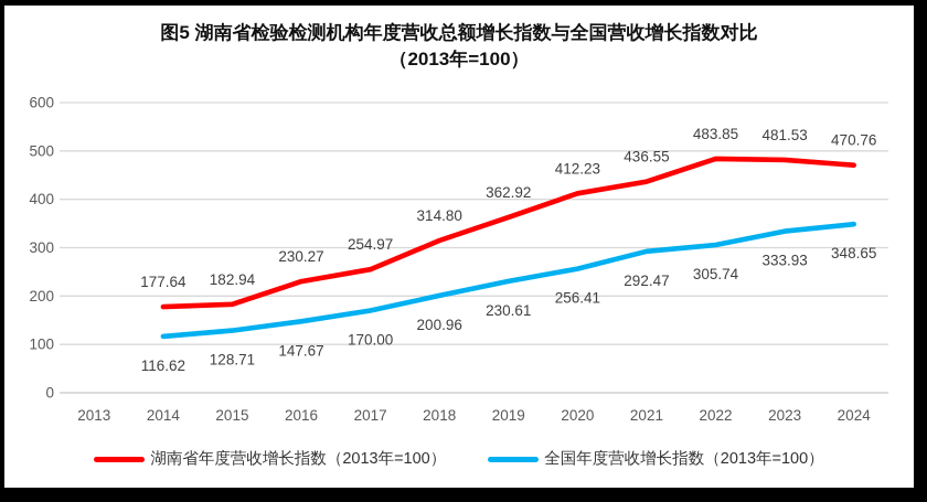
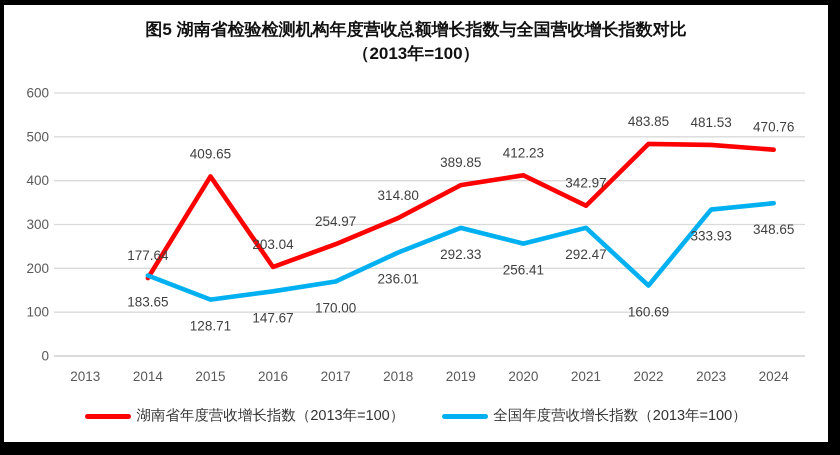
全国年度营收增长指数（2013年=100）/2014: 116.62 -> 183.65
湖南省年度营收增长指数（2013年=100）/2015: 182.94 -> 409.65
湖南省年度营收增长指数（2013年=100）/2016: 230.27 -> 203.04
全国年度营收增长指数（2013年=100）/2018: 200.96 -> 236.01
湖南省年度营收增长指数（2013年=100）/2019: 362.92 -> 389.85
全国年度营收增长指数（2013年=100）/2019: 230.61 -> 292.33
湖南省年度营收增长指数（2013年=100）/2021: 436.55 -> 342.97
全国年度营收增长指数（2013年=100）/2022: 305.74 -> 160.69
